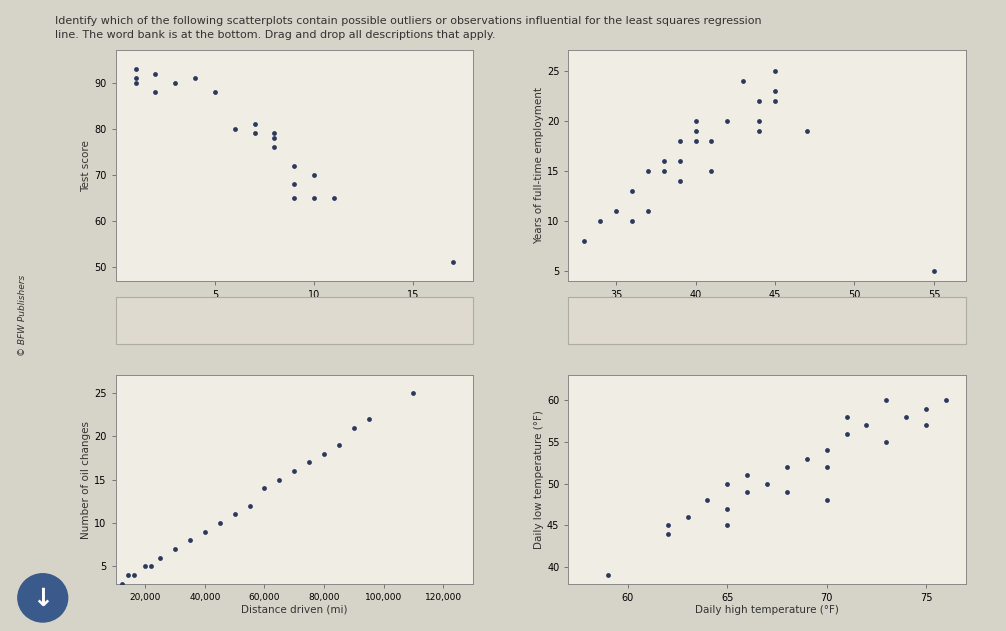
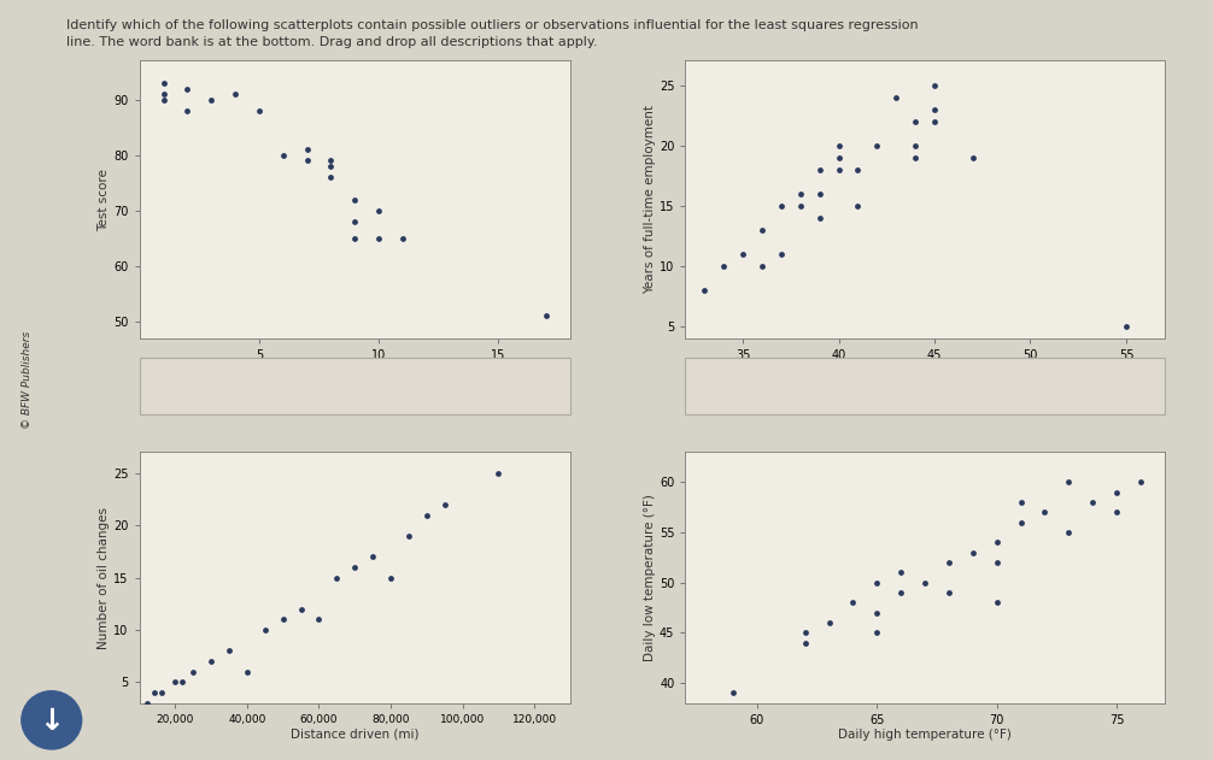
40,000: 9 -> 6
60,000: 14 -> 11
80,000: 18 -> 15
